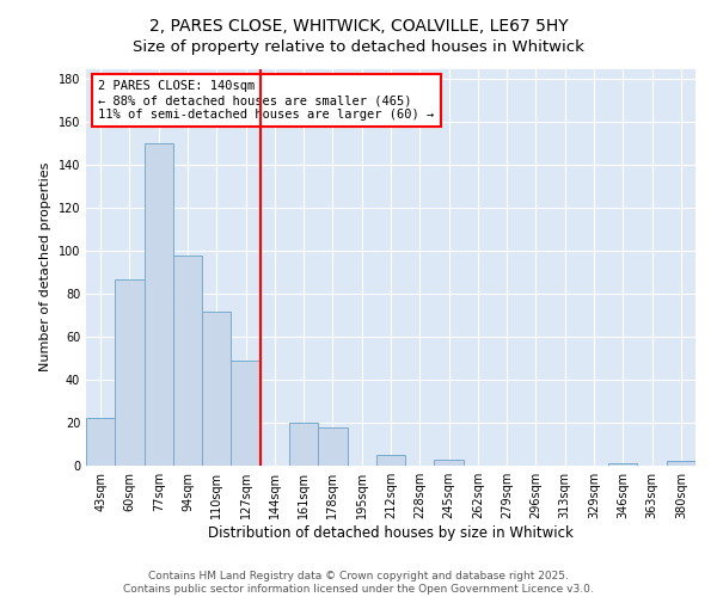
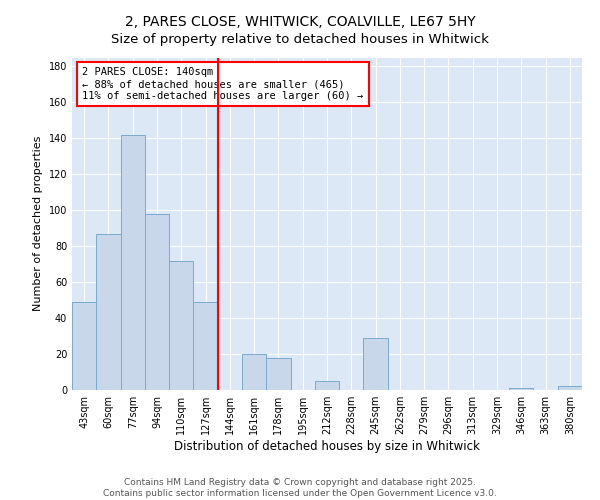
43sqm: 22 -> 49
77sqm: 150 -> 142
245sqm: 3 -> 29
